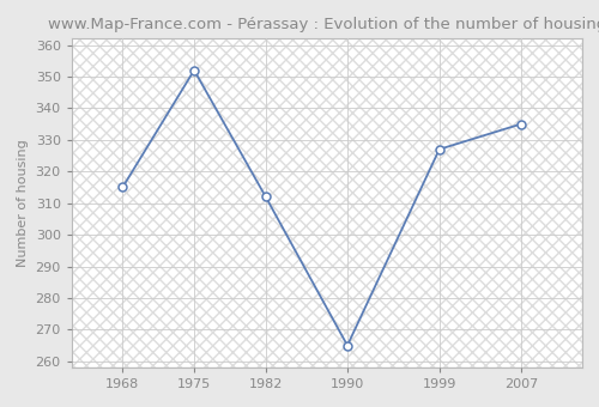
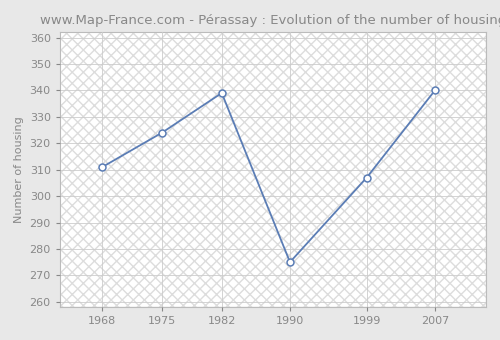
1968: 315 -> 311
1975: 352 -> 324
1982: 312 -> 339
1990: 265 -> 275
1999: 327 -> 307
2007: 335 -> 340
